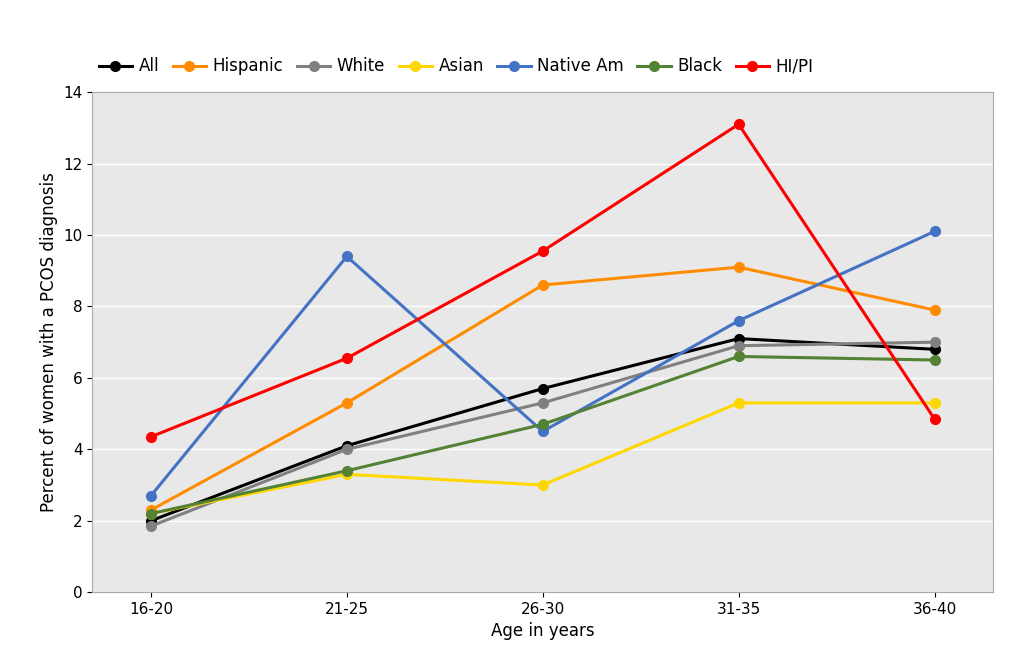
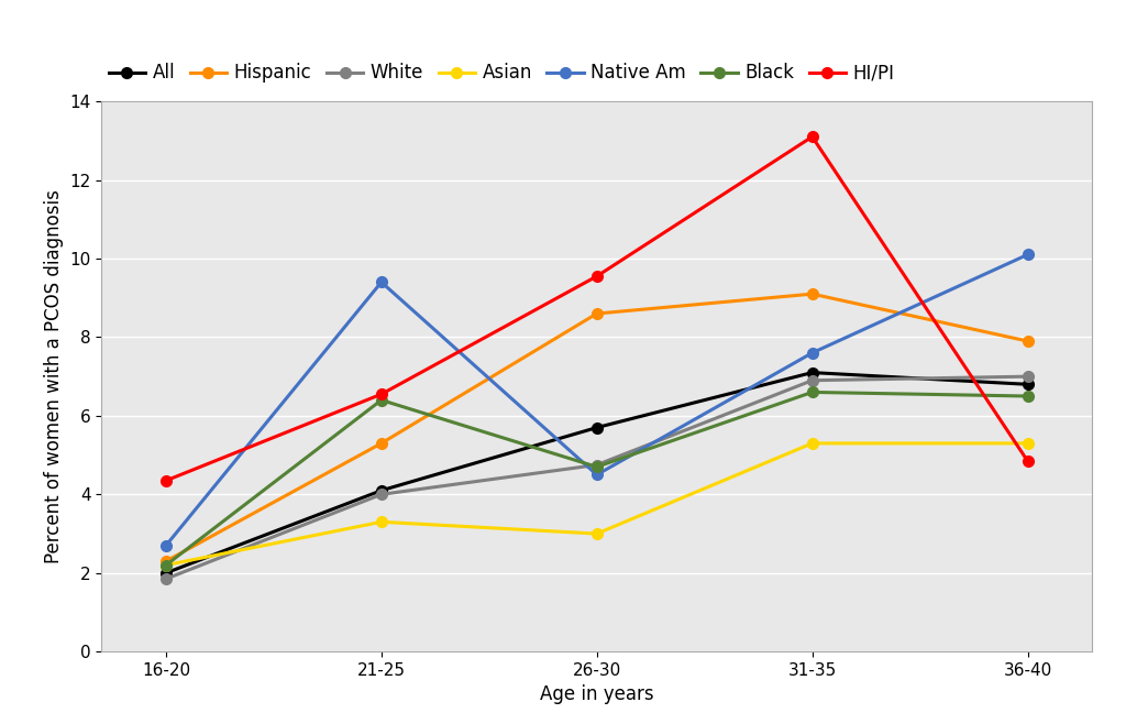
Black/21-25: 3.4 -> 6.4
White/26-30: 5.30 -> 4.75
